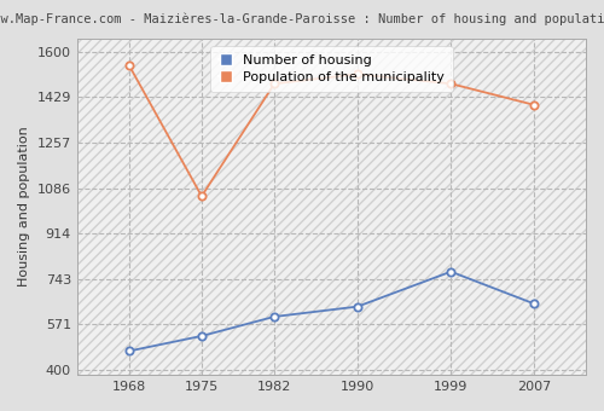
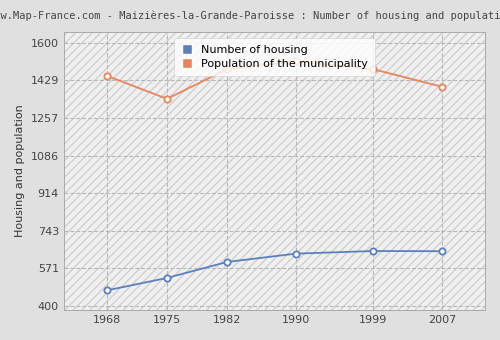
Population of the municipality/1968: 1550 -> 1450
Population of the municipality/1975: 1055 -> 1345
Number of housing/1999: 770 -> 650
